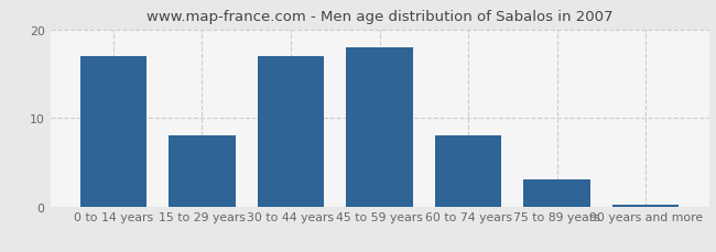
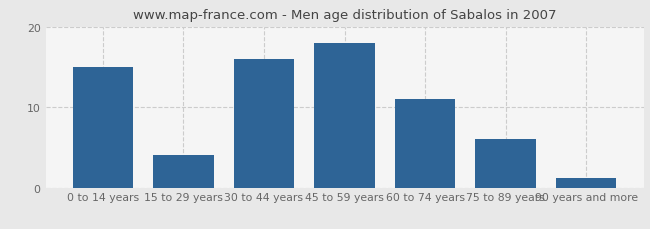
0 to 14 years: 17.0 -> 15.0
15 to 29 years: 8.0 -> 4.0
30 to 44 years: 17.0 -> 16.0
60 to 74 years: 8.0 -> 11.0
75 to 89 years: 3.0 -> 6.0
90 years and more: 0.2 -> 1.2
